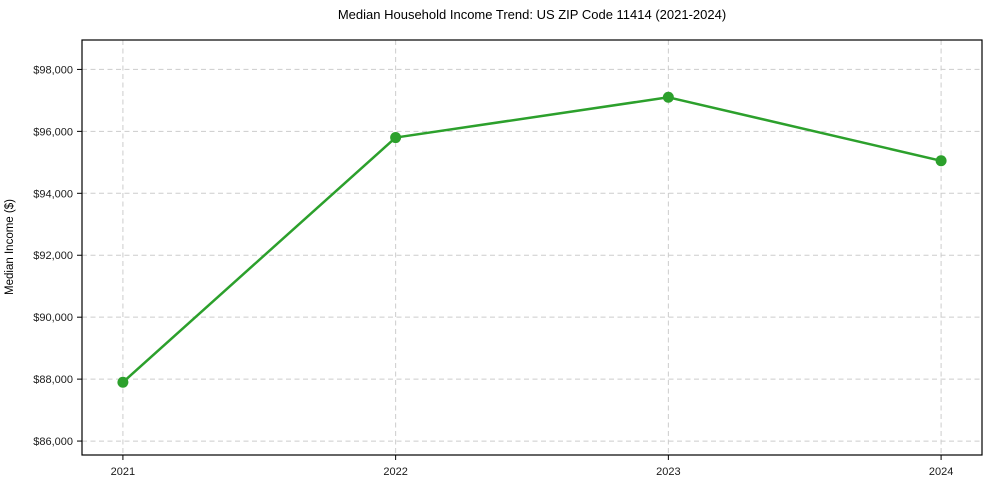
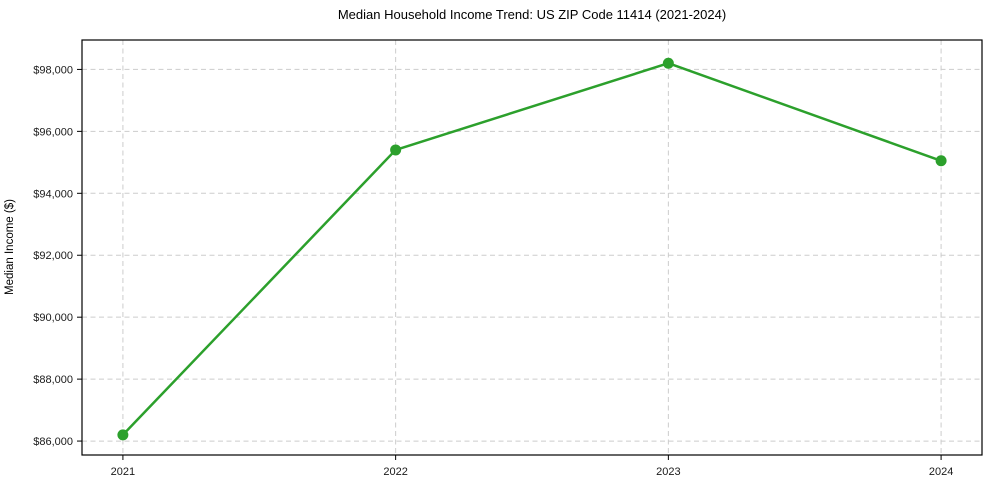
2021: $87900 -> $86200
2022: $95800 -> $95400
2023: $97100 -> $98200
